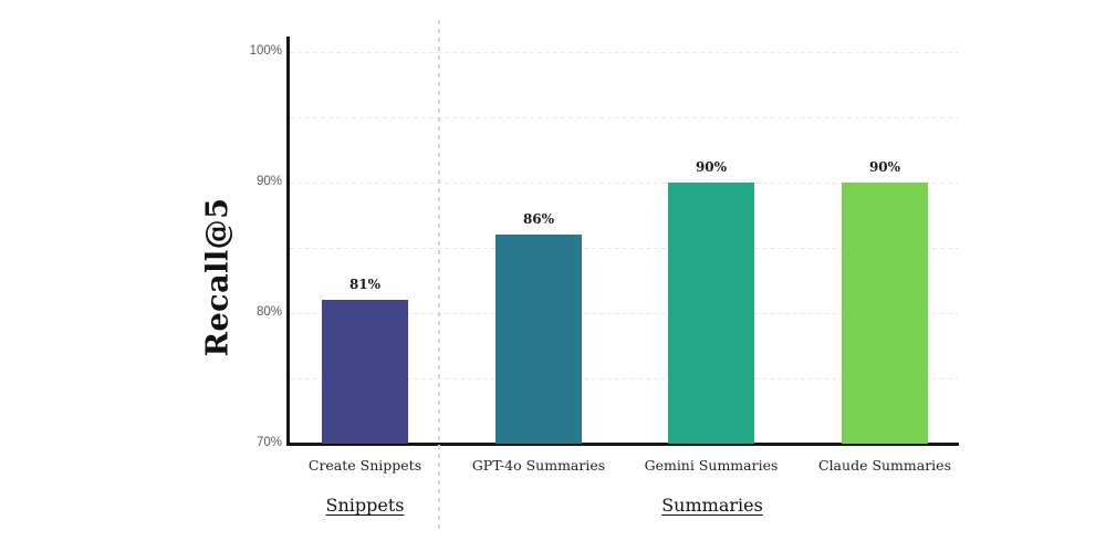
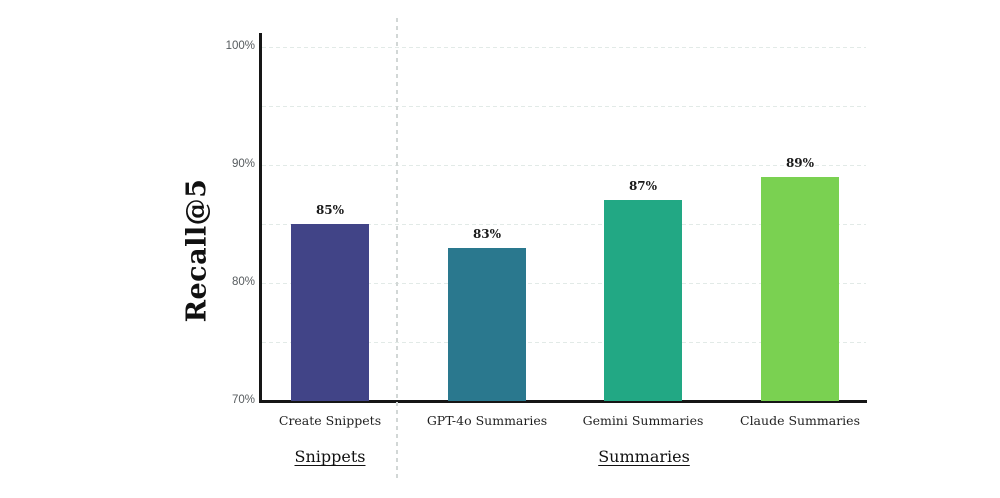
Create Snippets: 81% -> 85%
GPT-4o Summaries: 86% -> 83%
Gemini Summaries: 90% -> 87%
Claude Summaries: 90% -> 89%
